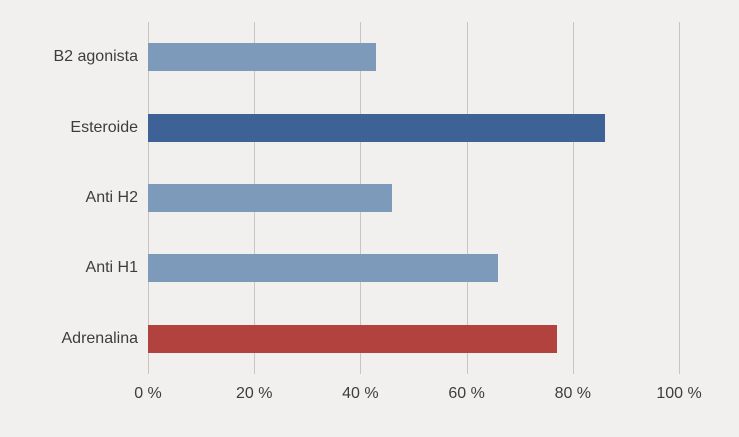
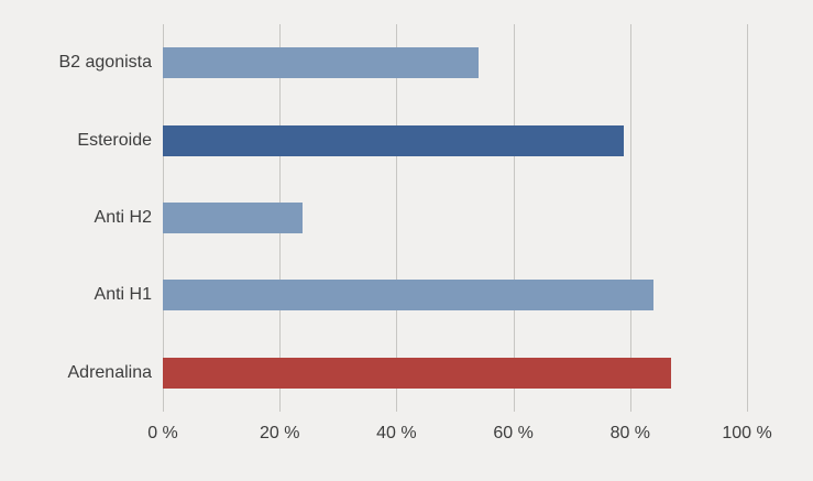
B2 agonista: 43% -> 54%
Esteroide: 86% -> 79%
Anti H2: 46% -> 24%
Anti H1: 66% -> 84%
Adrenalina: 77% -> 87%
